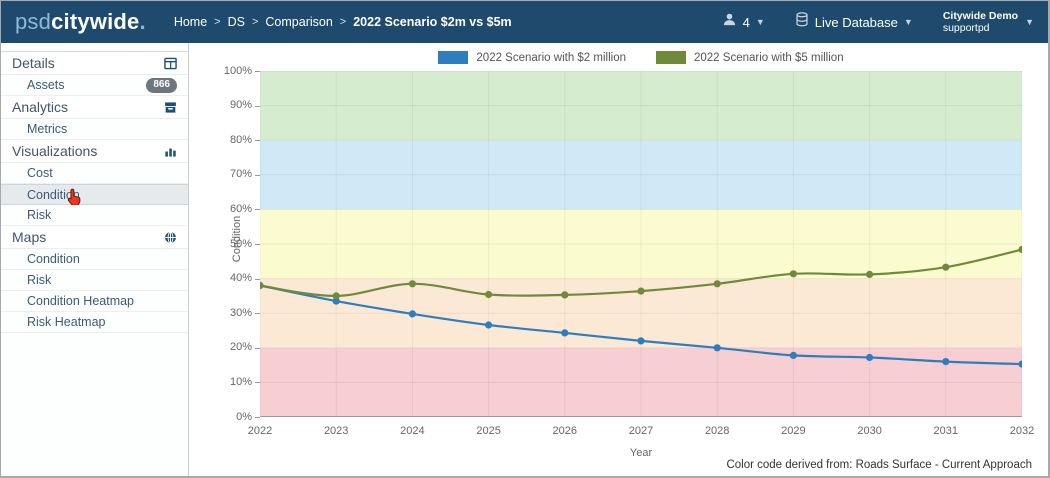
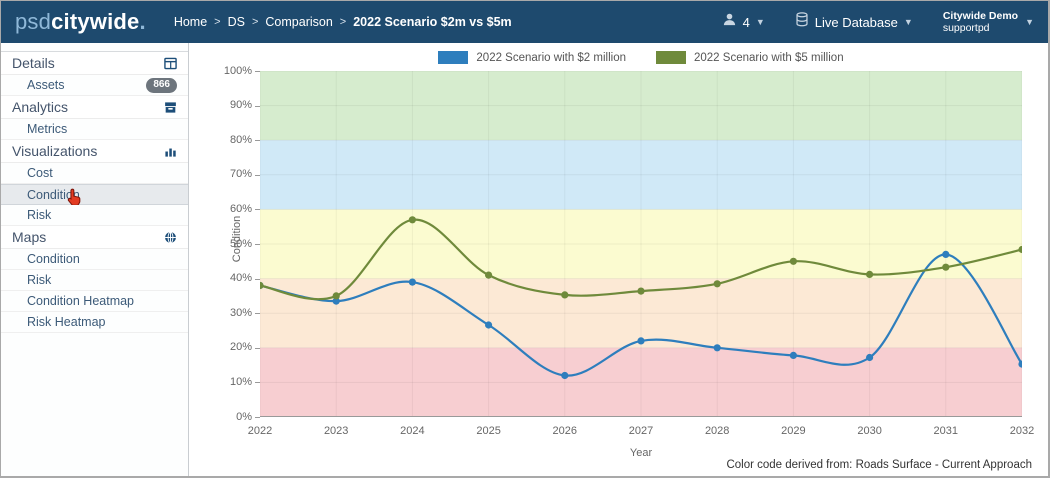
2022 Scenario with $2 million/2024: 30% -> 39%
2022 Scenario with $5 million/2024: 38% -> 57%
2022 Scenario with $5 million/2025: 35% -> 41%
2022 Scenario with $2 million/2026: 24% -> 12%
2022 Scenario with $5 million/2029: 41% -> 45%
2022 Scenario with $2 million/2031: 16% -> 47%
